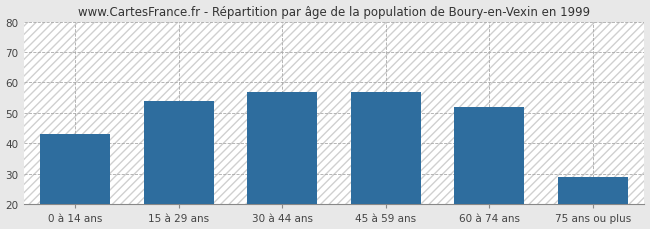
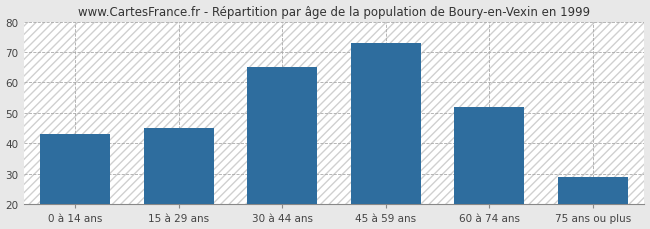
15 à 29 ans: 54 -> 45
30 à 44 ans: 57 -> 65
45 à 59 ans: 57 -> 73
